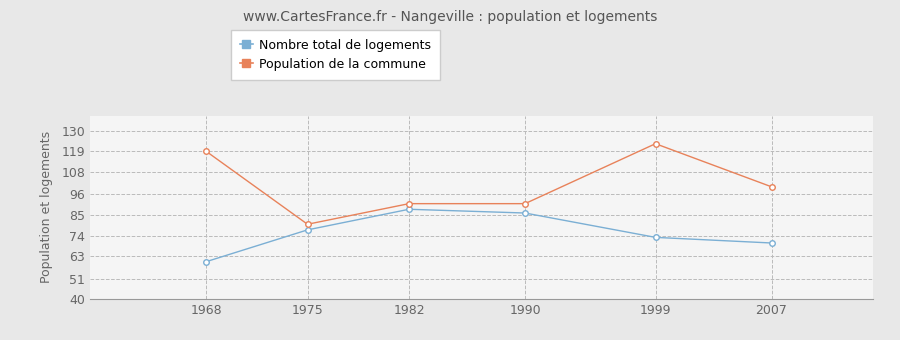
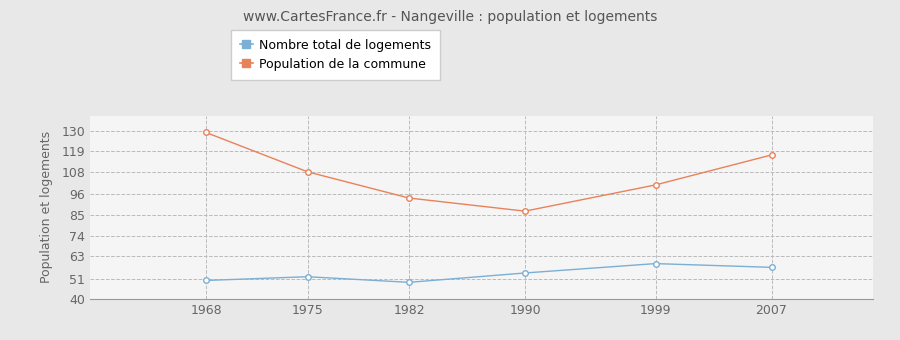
Nombre total de logements/1968: 60 -> 50
Population de la commune/1968: 119 -> 129
Nombre total de logements/1975: 77 -> 52
Population de la commune/1975: 80 -> 108
Nombre total de logements/1982: 88 -> 49
Population de la commune/1982: 91 -> 94
Nombre total de logements/1990: 86 -> 54
Population de la commune/1990: 91 -> 87
Nombre total de logements/1999: 73 -> 59
Population de la commune/1999: 123 -> 101
Nombre total de logements/2007: 70 -> 57
Population de la commune/2007: 100 -> 117
